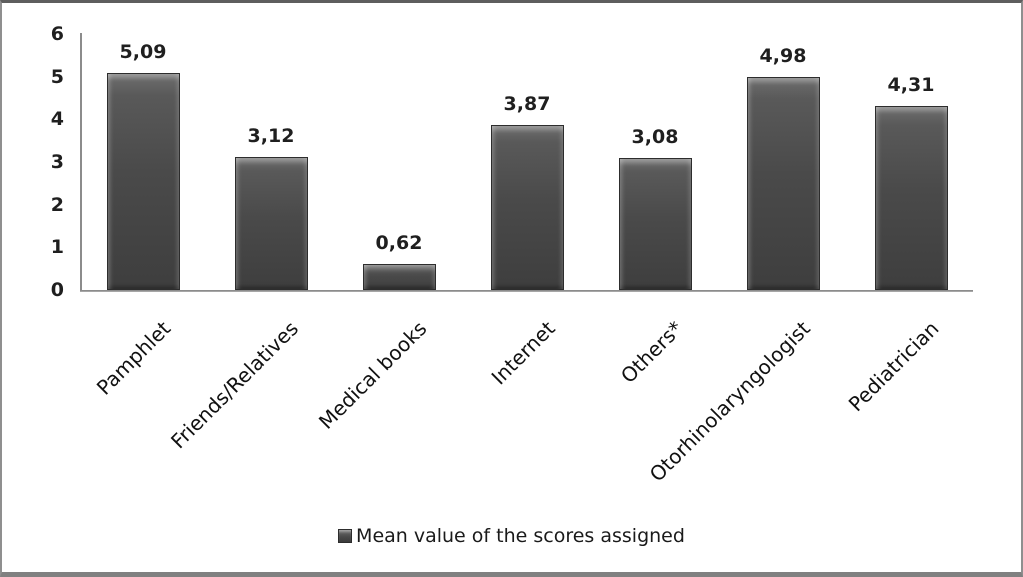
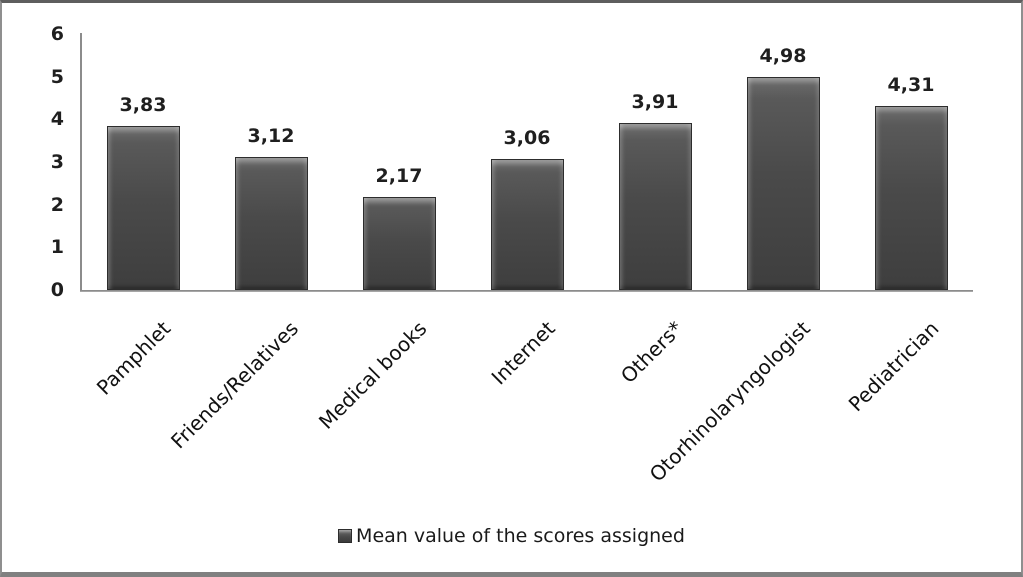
Pamphlet: 5,09 -> 3,83
Medical books: 0,62 -> 2,17
Internet: 3,87 -> 3,06
Others*: 3,08 -> 3,91
